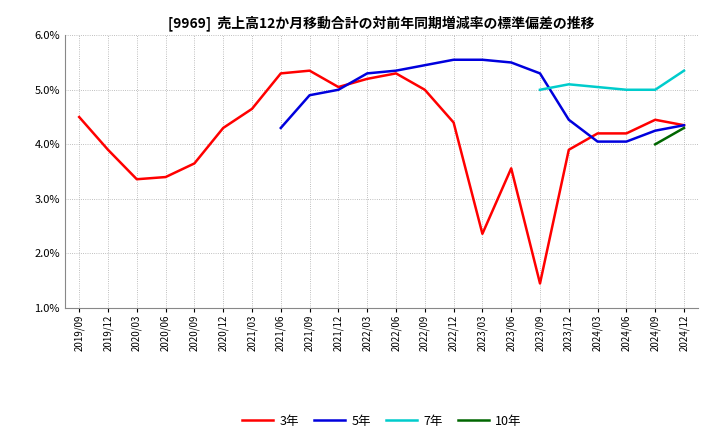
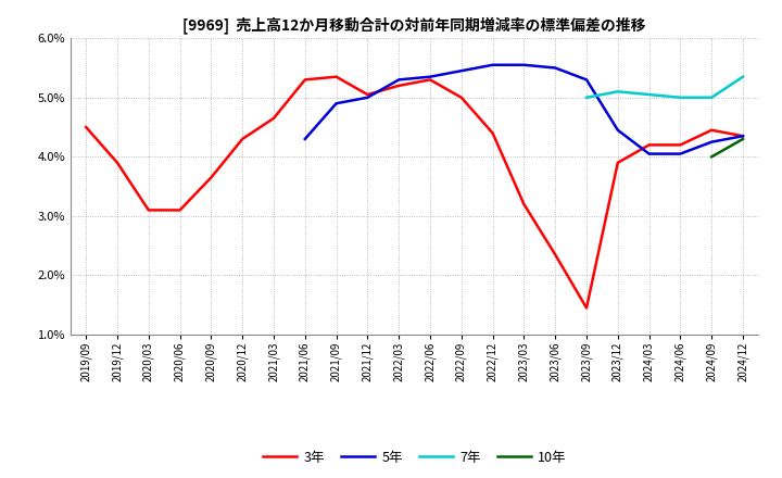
3年/2020/03: 3.36% -> 3.10%
3年/2020/06: 3.40% -> 3.10%
3年/2023/03: 2.36% -> 3.20%
3年/2023/06: 3.56% -> 2.35%
